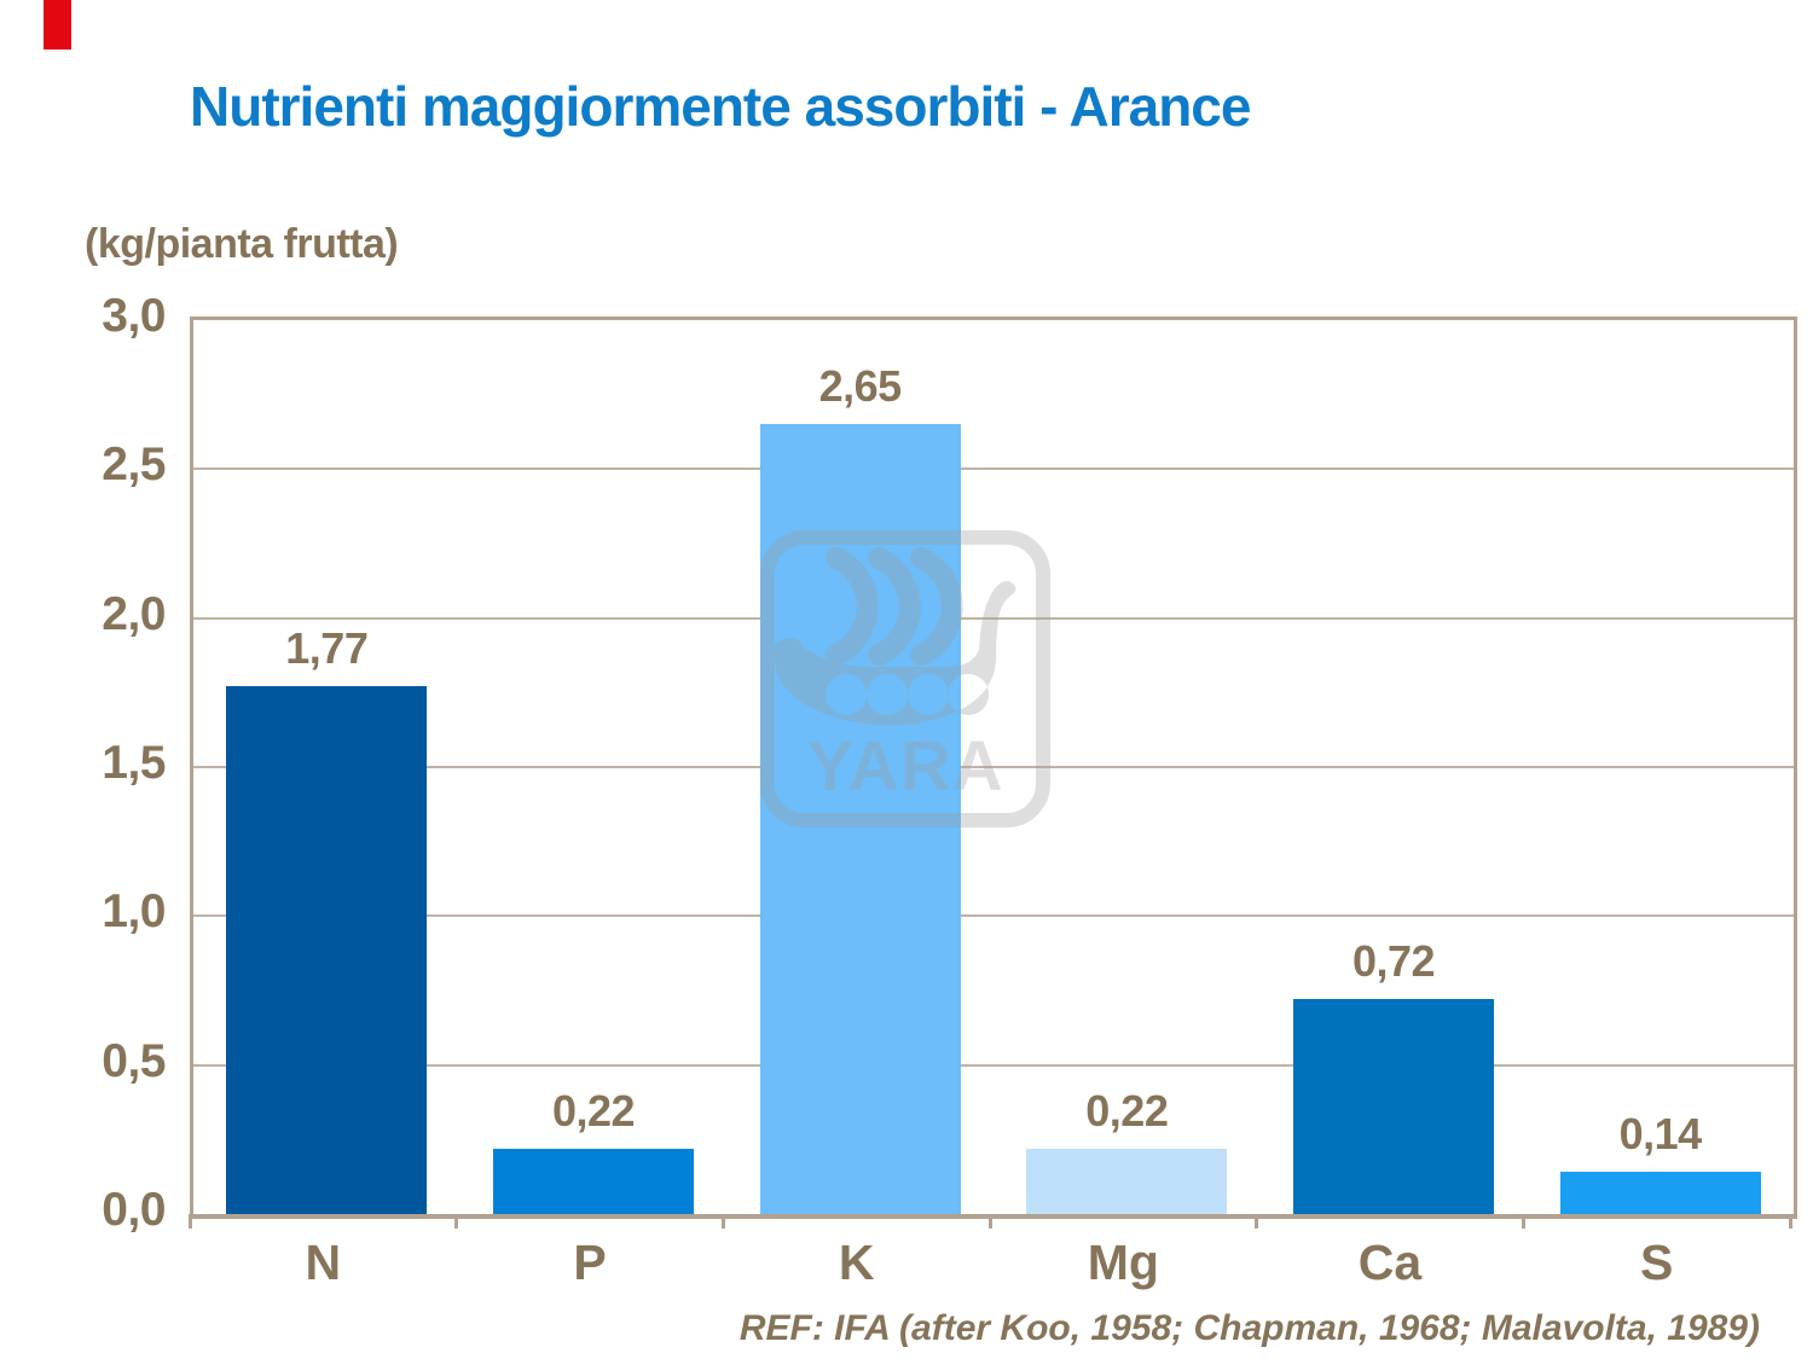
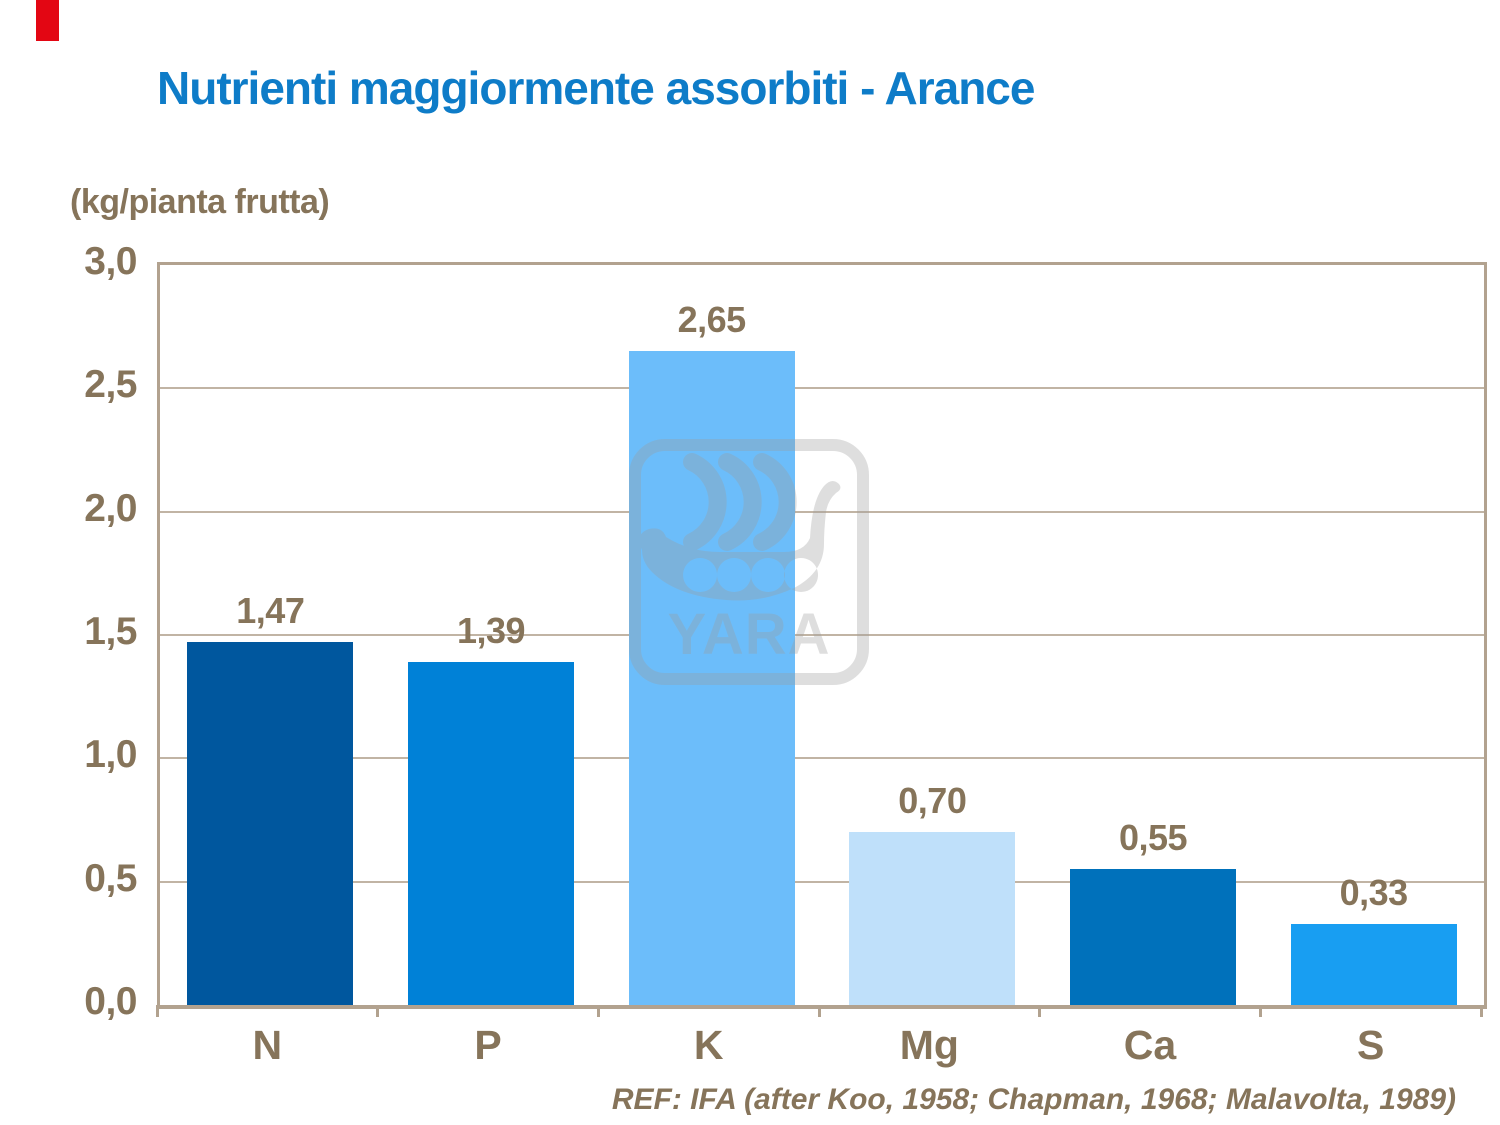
N: 1,77 -> 1,47
P: 0,22 -> 1,39
Mg: 0,22 -> 0,70
Ca: 0,72 -> 0,55
S: 0,14 -> 0,33
